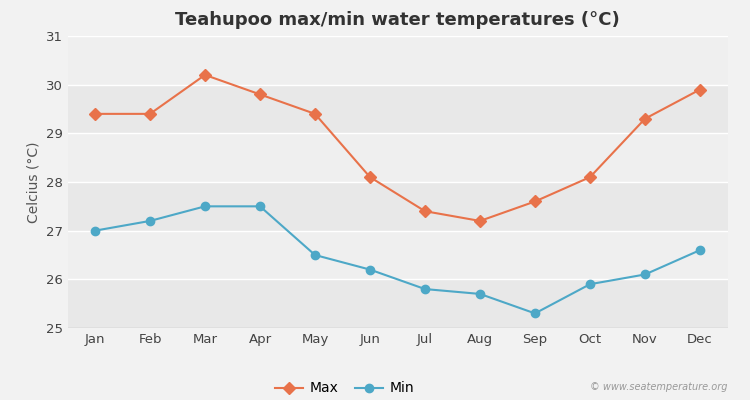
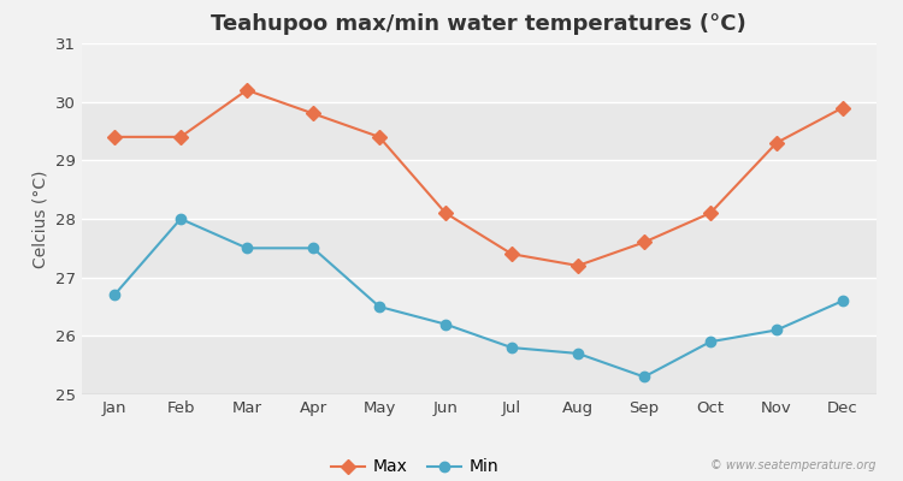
Min/Jan: 27.0 -> 26.7
Min/Feb: 27.2 -> 28.0
